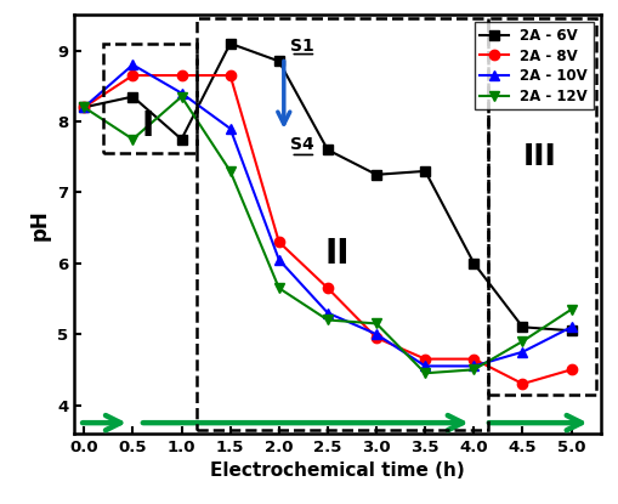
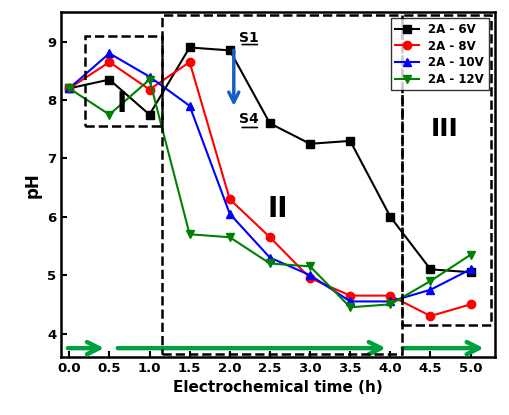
2A - 8V/1.0: 8.65 -> 8.18
2A - 6V/1.5: 9.10 -> 8.90
2A - 12V/1.5: 7.30 -> 5.70
